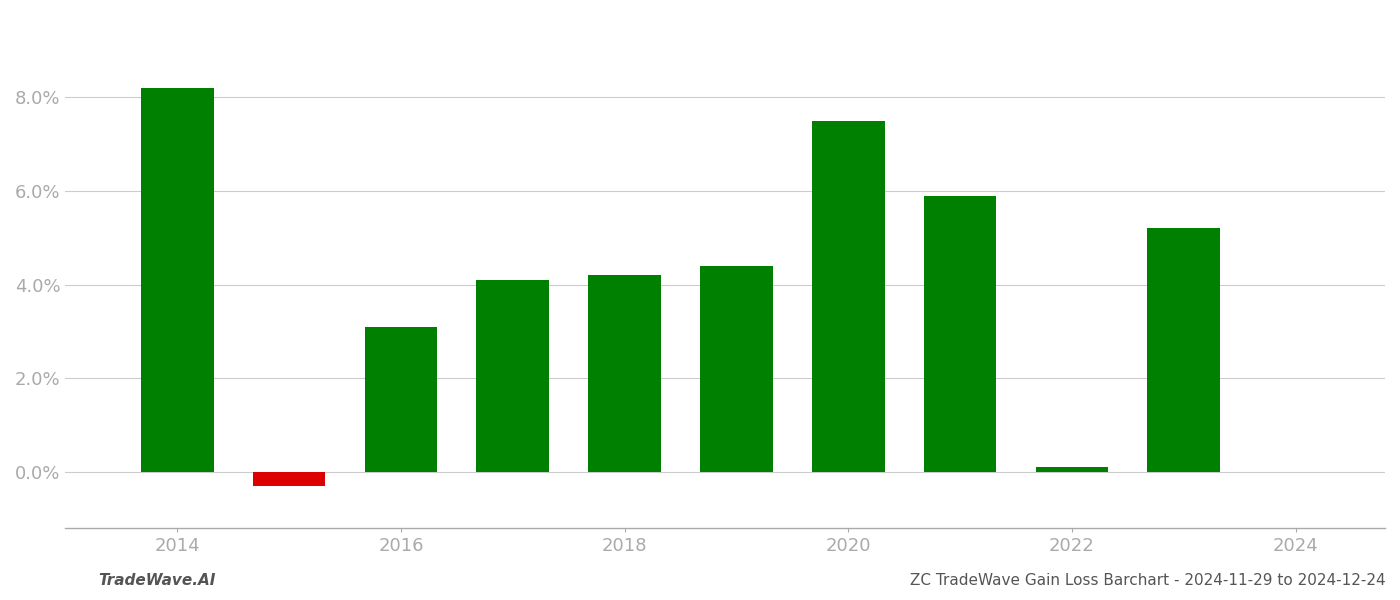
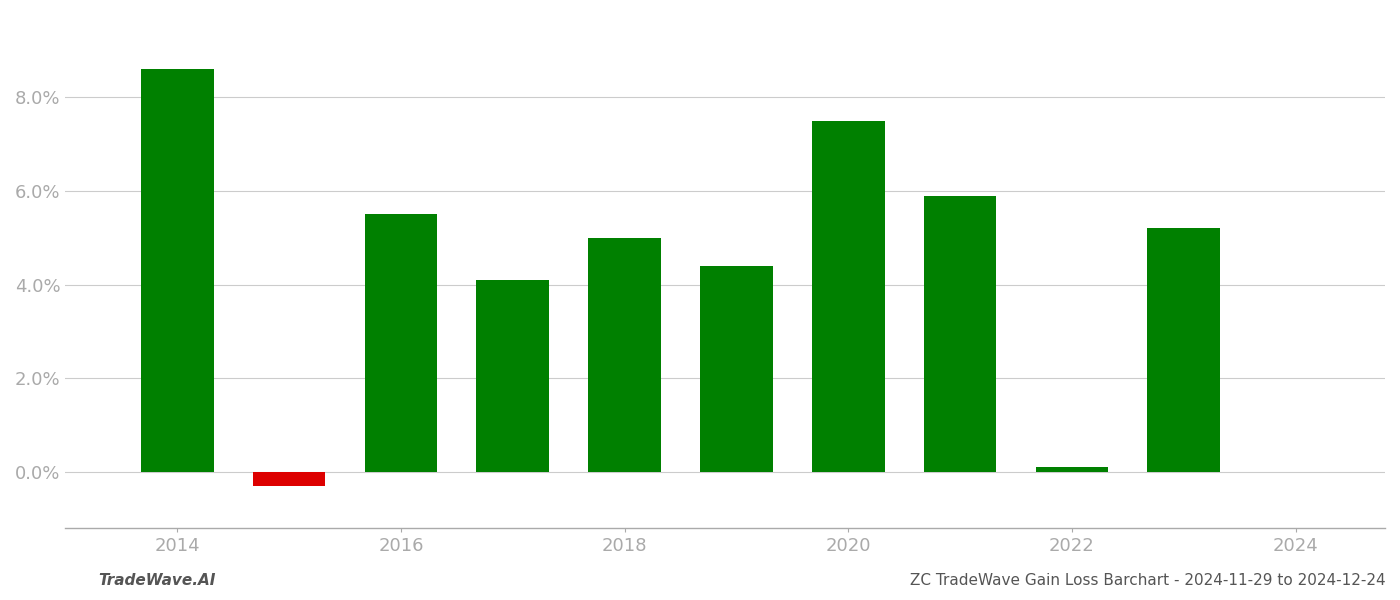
2014: 8.2% -> 8.6%
2016: 3.1% -> 5.5%
2018: 4.2% -> 5.0%
